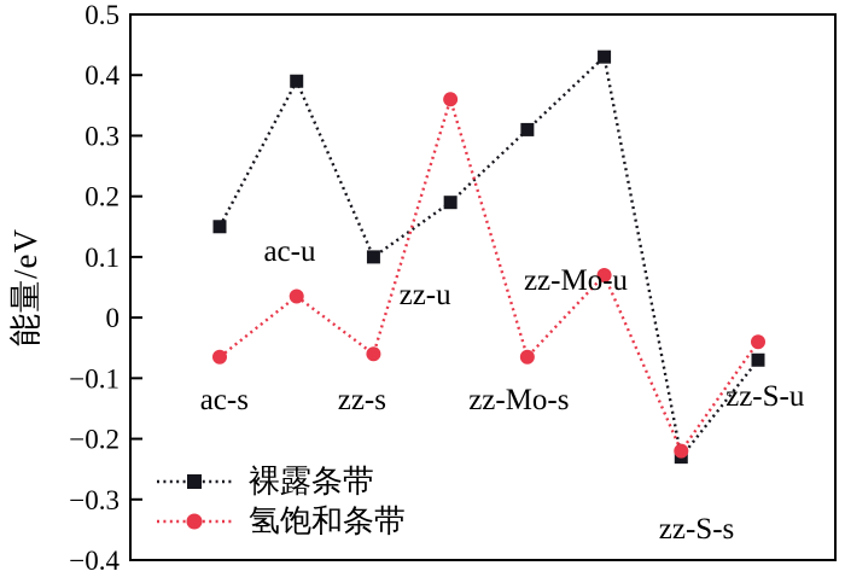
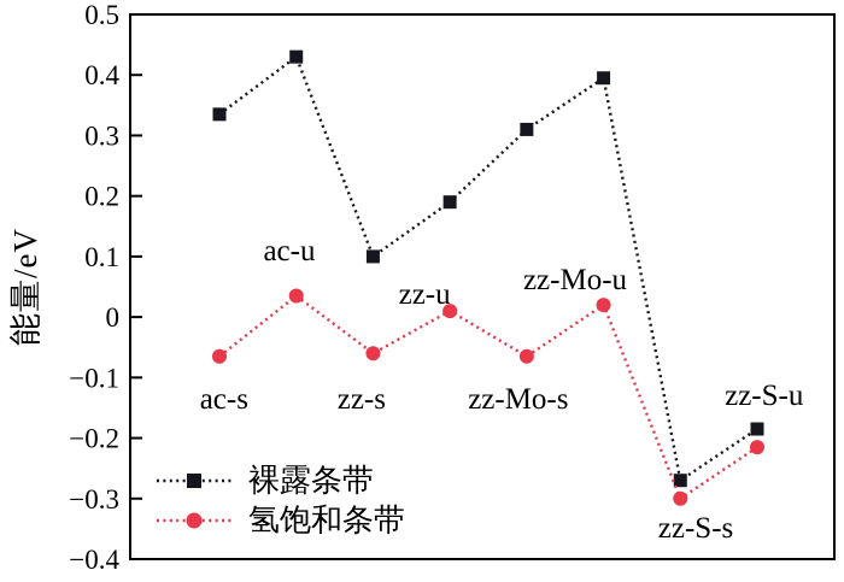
裸露条带/ac-s: 0.15 -> 0.34
裸露条带/ac-u: 0.39 -> 0.43
氢饱和条带/zz-u: 0.36 -> 0.01
裸露条带/zz-Mo-u: 0.43 -> 0.40
氢饱和条带/zz-Mo-u: 0.07 -> 0.02
裸露条带/zz-S-s: -0.23 -> -0.27
氢饱和条带/zz-S-s: -0.22 -> -0.30
裸露条带/zz-S-u: -0.07 -> -0.18
氢饱和条带/zz-S-u: -0.04 -> -0.21
